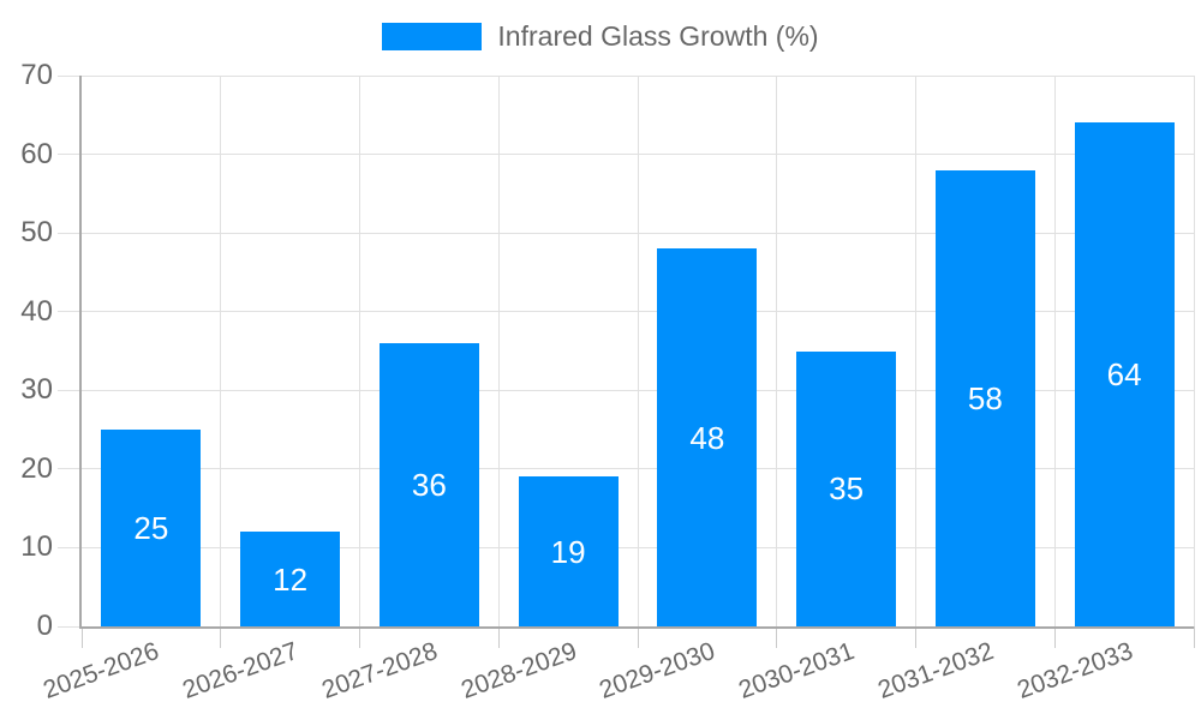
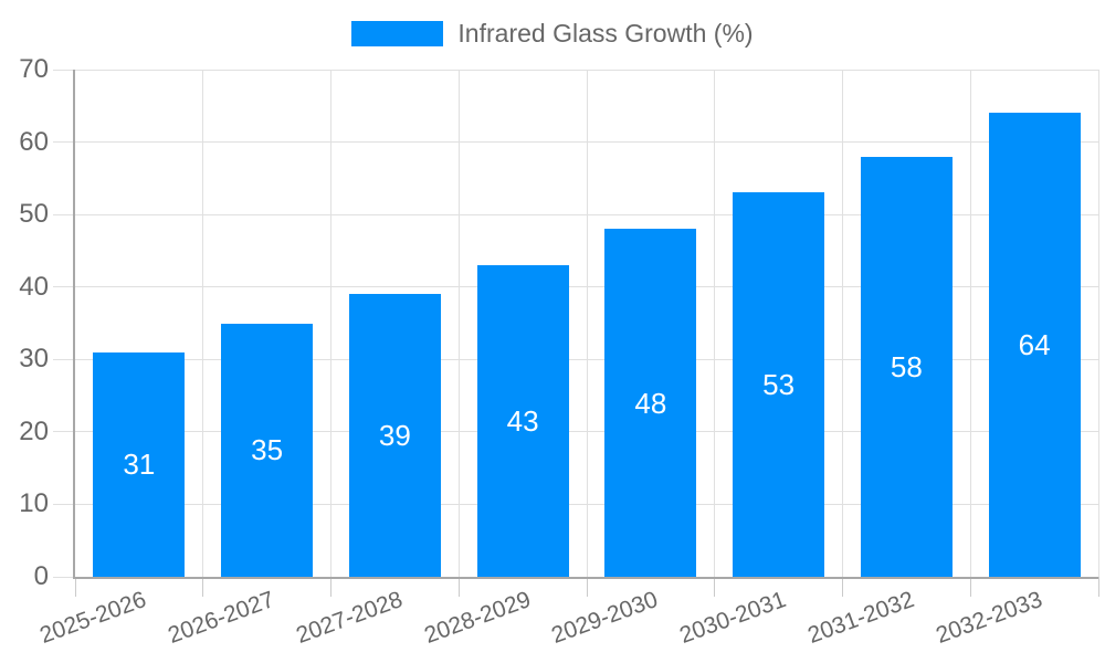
2025-2026: 25 -> 31
2026-2027: 12 -> 35
2027-2028: 36 -> 39
2028-2029: 19 -> 43
2030-2031: 35 -> 53
